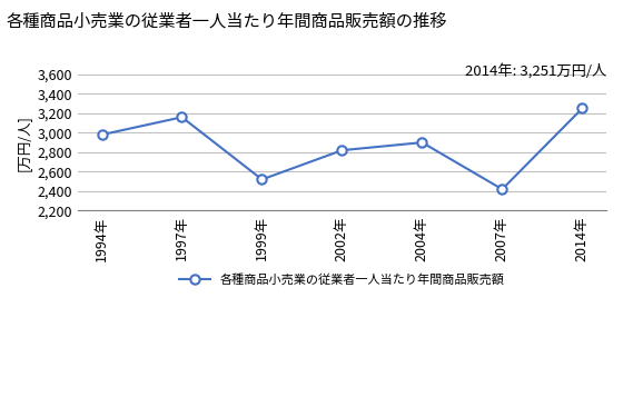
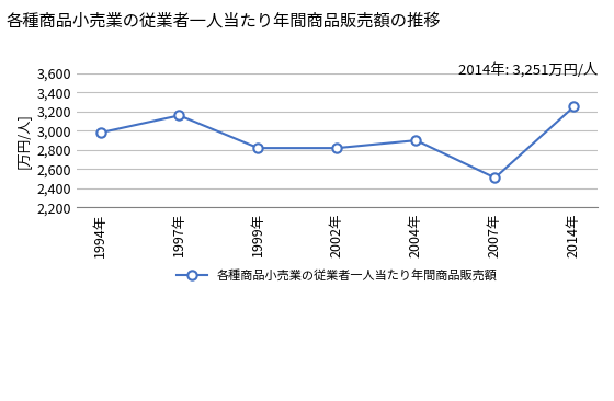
1999年: 2,520 -> 2,820
2007年: 2,420 -> 2,510
